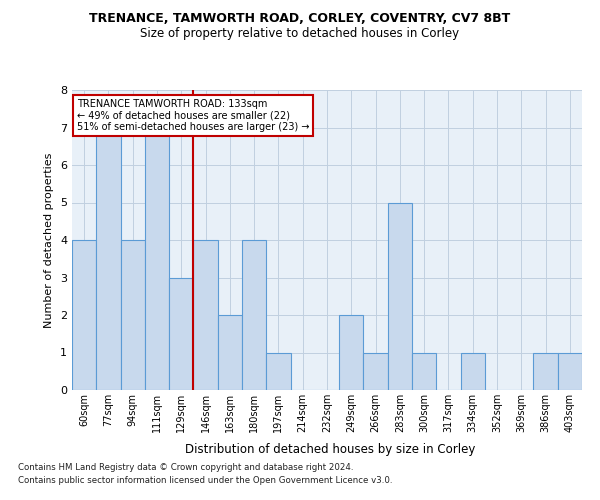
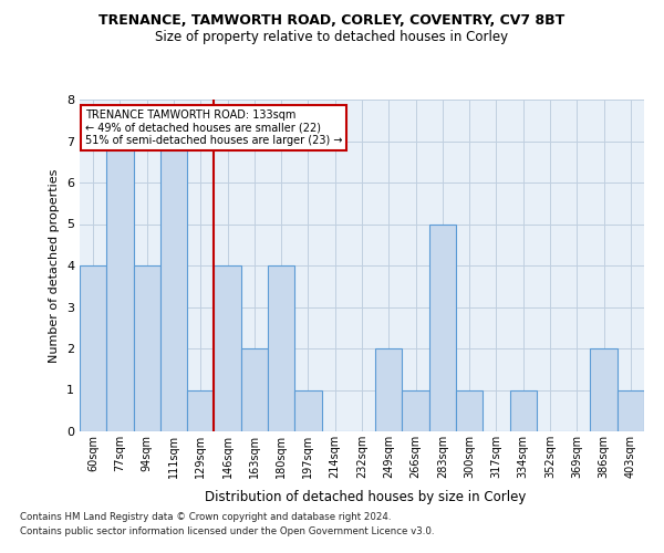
129sqm: 3 -> 1
386sqm: 1 -> 2
